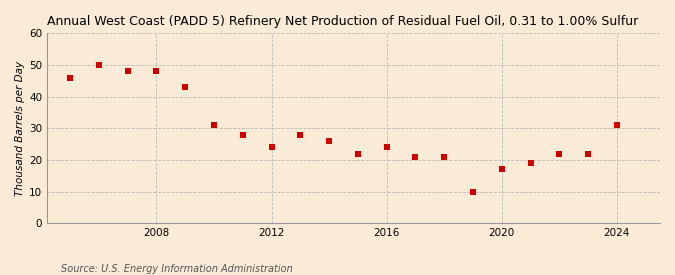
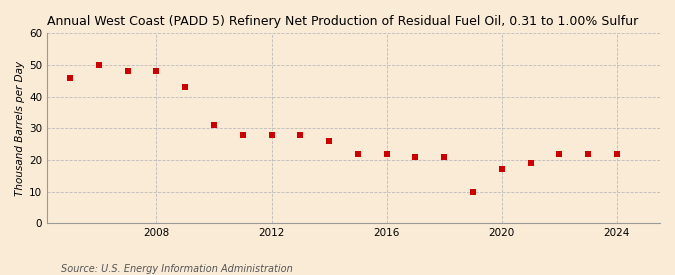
2012: 24 -> 28
2016: 24 -> 22
2024: 31 -> 22
